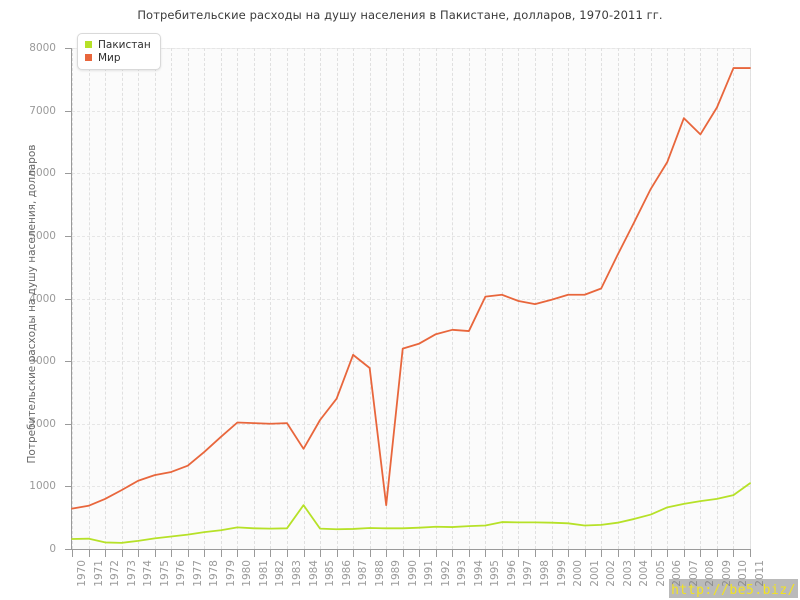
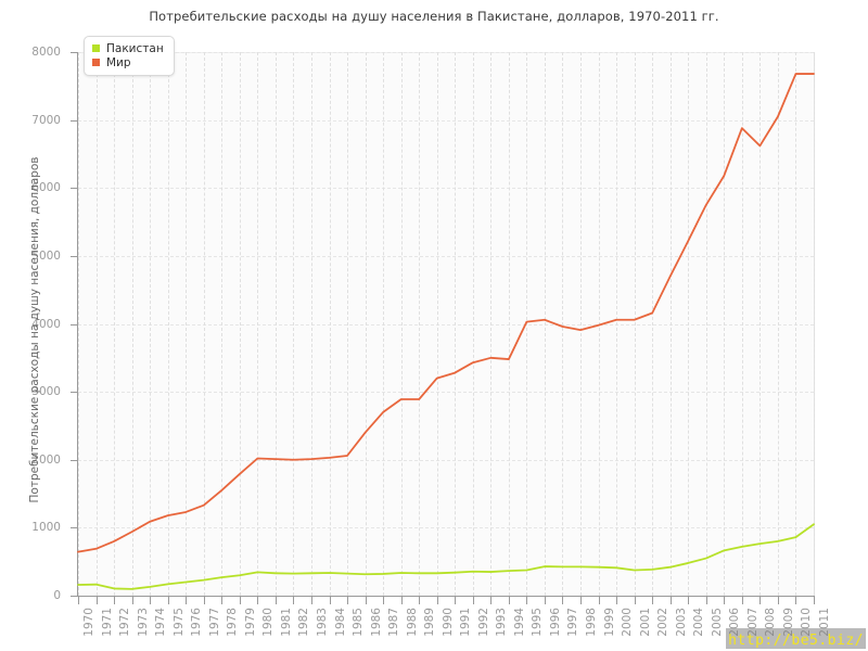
Пакистан/1984: 700 -> 300
Мир/1984: 1600 -> 2000
Мир/1987: 3100 -> 2700
Мир/1989: 700 -> 2900
